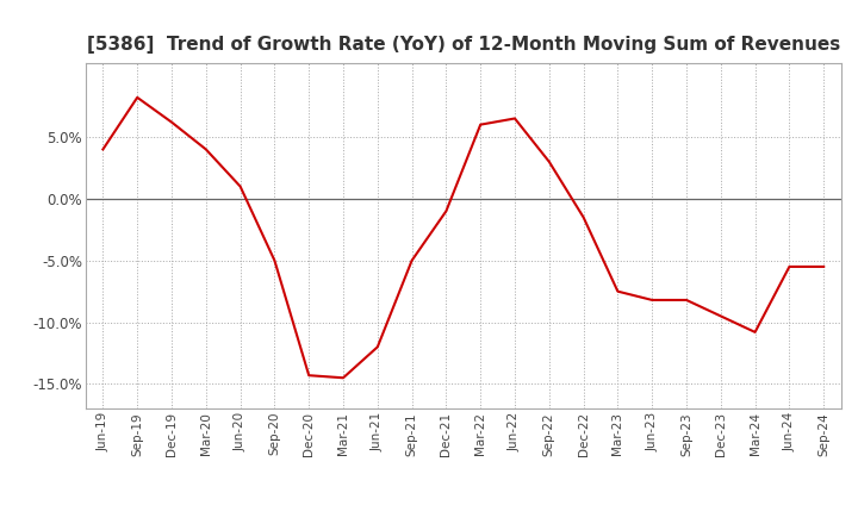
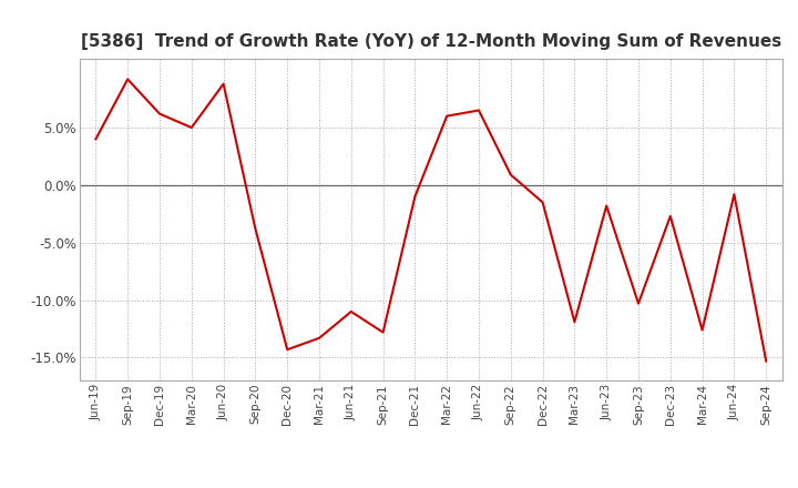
Sep-19: 8.2% -> 9.2%
Mar-20: 4.0% -> 5.0%
Jun-20: 1.0% -> 8.8%
Sep-20: -5.0% -> -3.8%
Mar-21: -14.5% -> -13.3%
Jun-21: -12.0% -> -11.0%
Sep-21: -5.0% -> -12.8%
Sep-22: 3.0% -> 0.9%
Mar-23: -7.5% -> -11.9%
Jun-23: -8.2% -> -1.8%
Sep-23: -8.2% -> -10.3%
Dec-23: -9.5% -> -2.7%
Mar-24: -10.8% -> -12.6%
Jun-24: -5.5% -> -0.8%
Sep-24: -5.5% -> -15.3%
